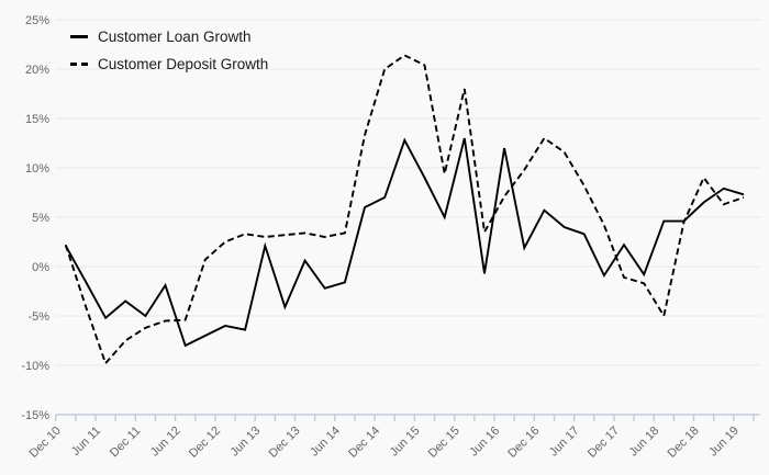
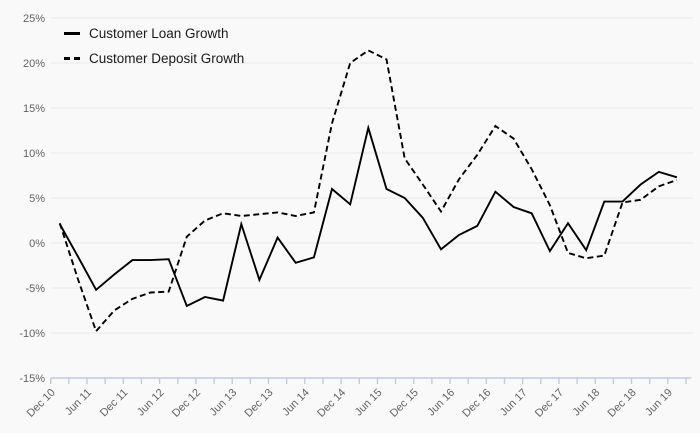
Customer Loan Growth/Dec 11: -5% -> -2%
Customer Loan Growth/Jun 12: -8% -> -2%
Customer Loan Growth/Dec 14: 7% -> 4%
Customer Loan Growth/Jun 15: 9% -> 6%
Customer Loan Growth/Dec 15: 13% -> 3%
Customer Deposit Growth/Dec 15: 18% -> 6%
Customer Loan Growth/Jun 16: 12% -> 1%
Customer Deposit Growth/Jun 18: -5% -> -1%
Customer Deposit Growth/Dec 18: 9% -> 5%
